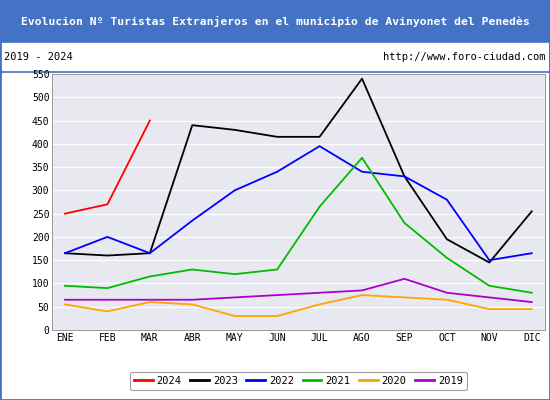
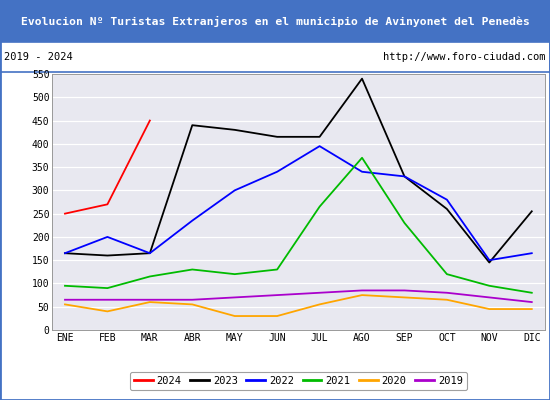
2019/SEP: 110 -> 85
2023/OCT: 195 -> 260
2021/OCT: 155 -> 120
